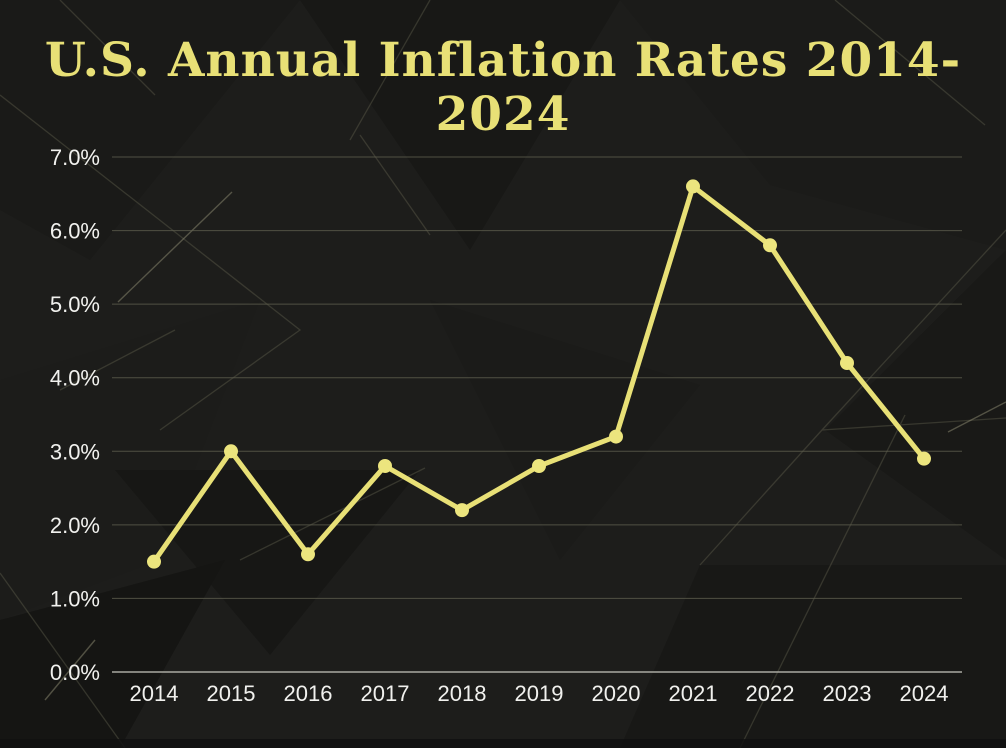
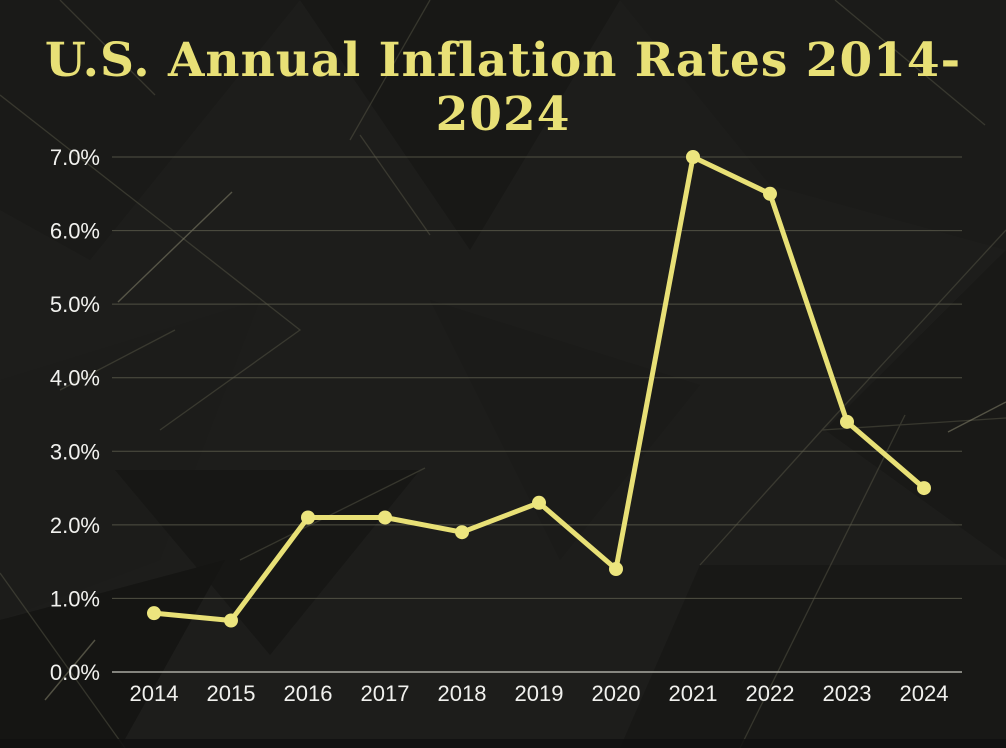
2014: 1.5% -> 0.8%
2015: 3.0% -> 0.7%
2016: 1.6% -> 2.1%
2017: 2.8% -> 2.1%
2018: 2.2% -> 1.9%
2019: 2.8% -> 2.3%
2020: 3.2% -> 1.4%
2021: 6.6% -> 7.0%
2022: 5.8% -> 6.5%
2023: 4.2% -> 3.4%
2024: 2.9% -> 2.5%
